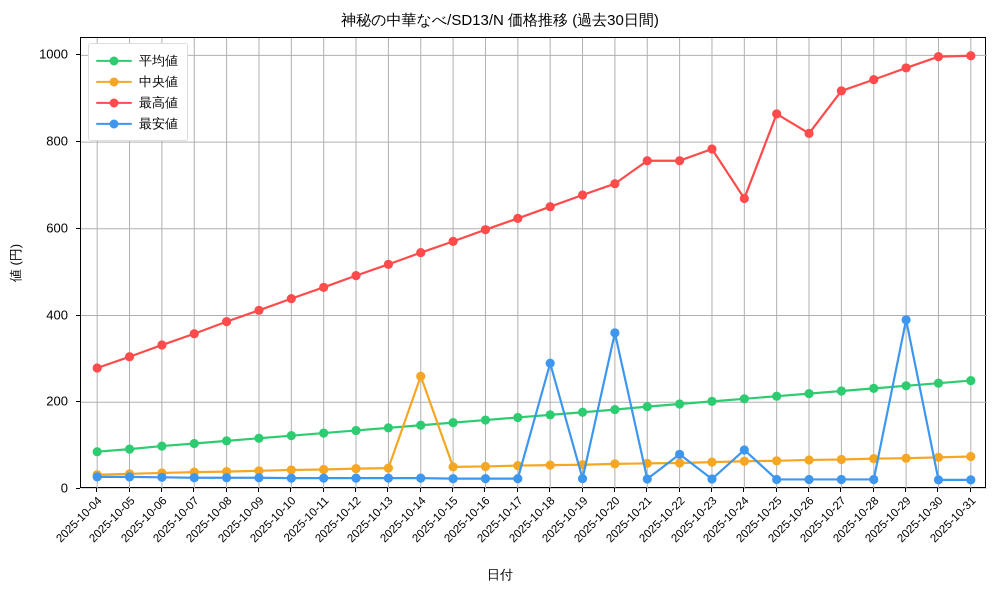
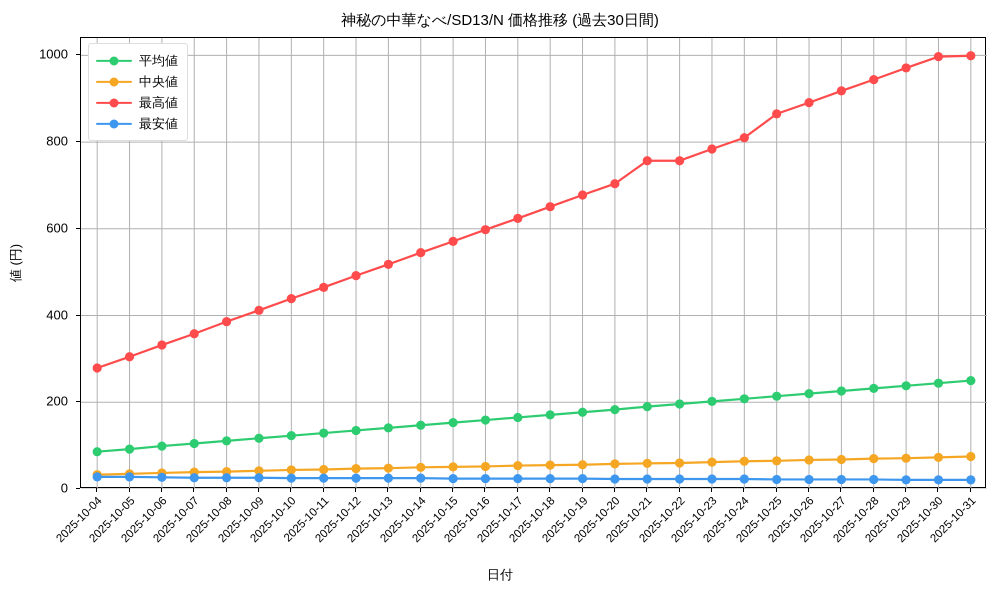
中央値/2025-10-14: 260 -> 50
最安値/2025-10-18: 290 -> 20
最安値/2025-10-20: 360 -> 20
最安値/2025-10-22: 80 -> 20
最高値/2025-10-24: 670 -> 810
最安値/2025-10-24: 90 -> 20
最高値/2025-10-26: 820 -> 890
最安値/2025-10-29: 390 -> 20
